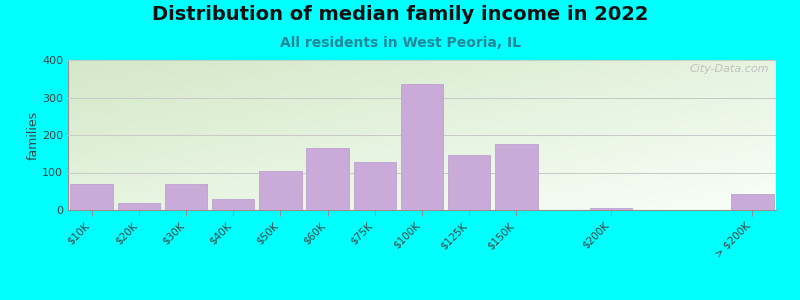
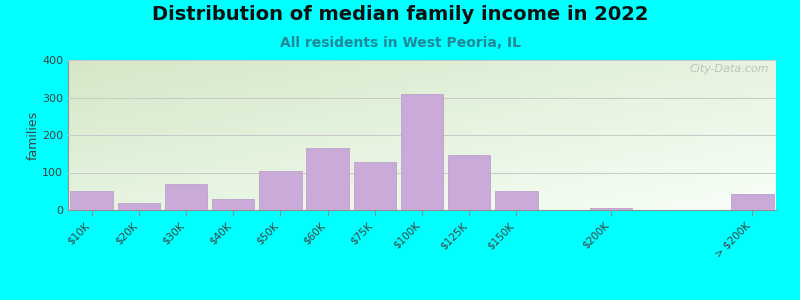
$10K: 70 -> 50
$100K: 335 -> 310
$150K: 175 -> 52
